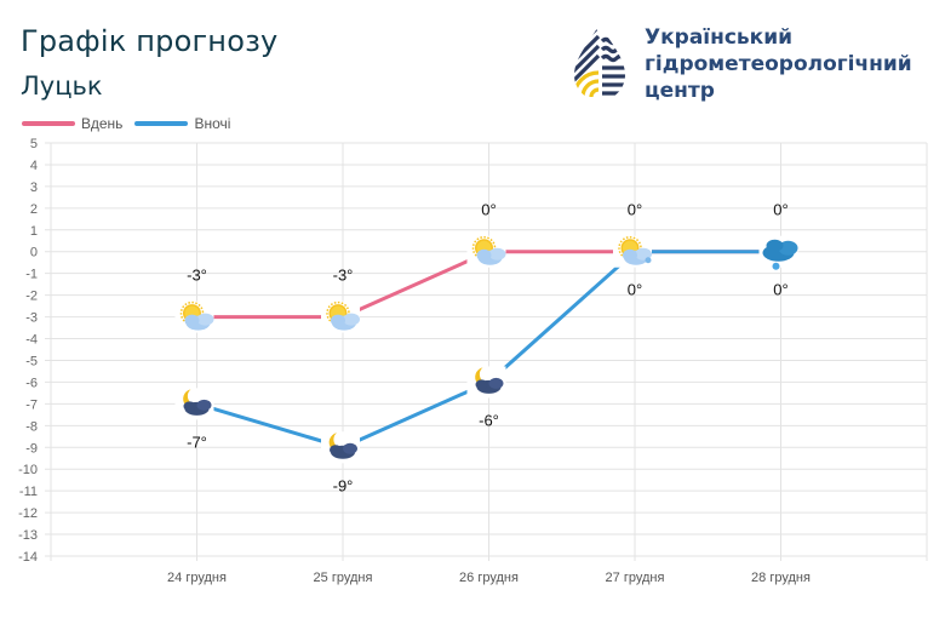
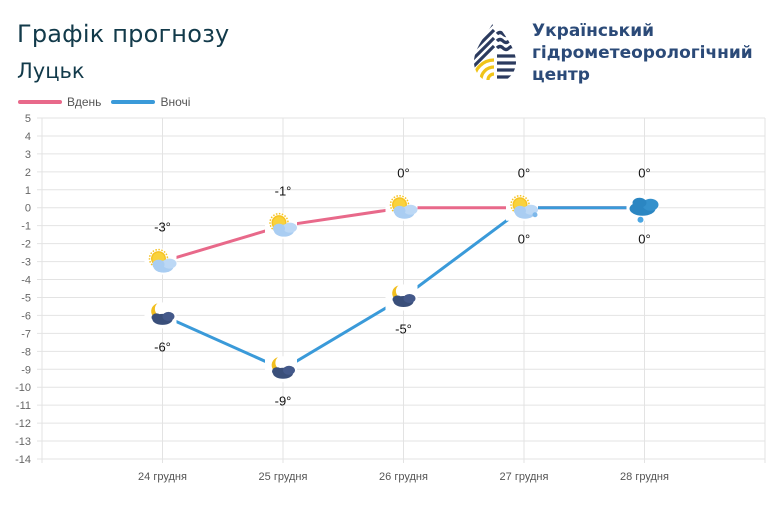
Вночі/24 грудня: -7° -> -6°
Вдень/25 грудня: -3° -> -1°
Вночі/26 грудня: -6° -> -5°
